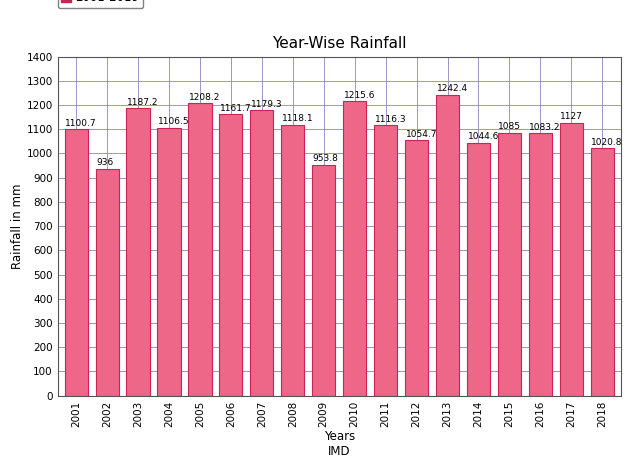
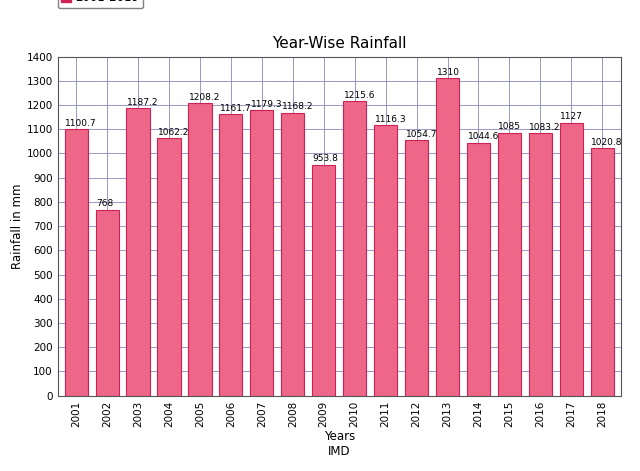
2002: 936 -> 768
2004: 1106.5 -> 1062.2
2008: 1118.1 -> 1168.2
2013: 1242.4 -> 1310
